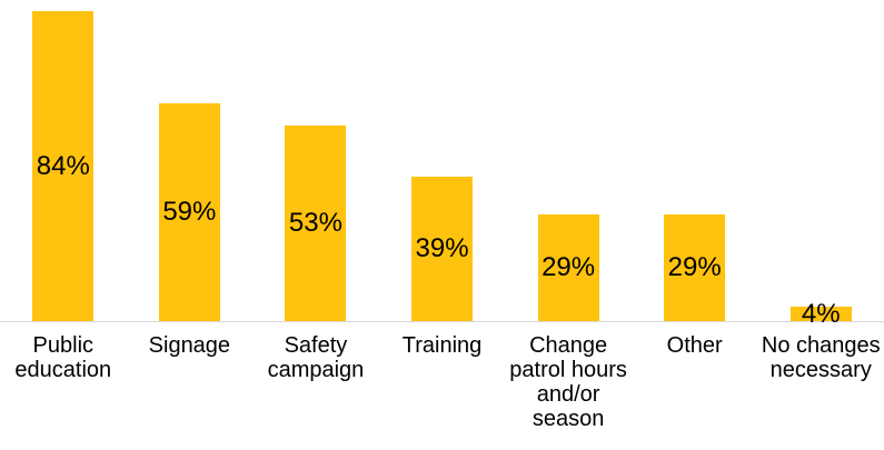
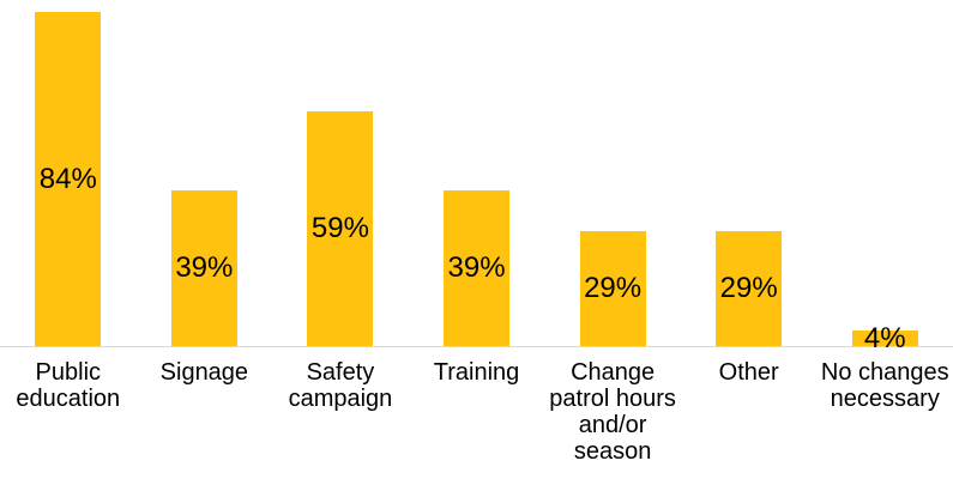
Signage: 59% -> 39%
Safety campaign: 53% -> 59%
